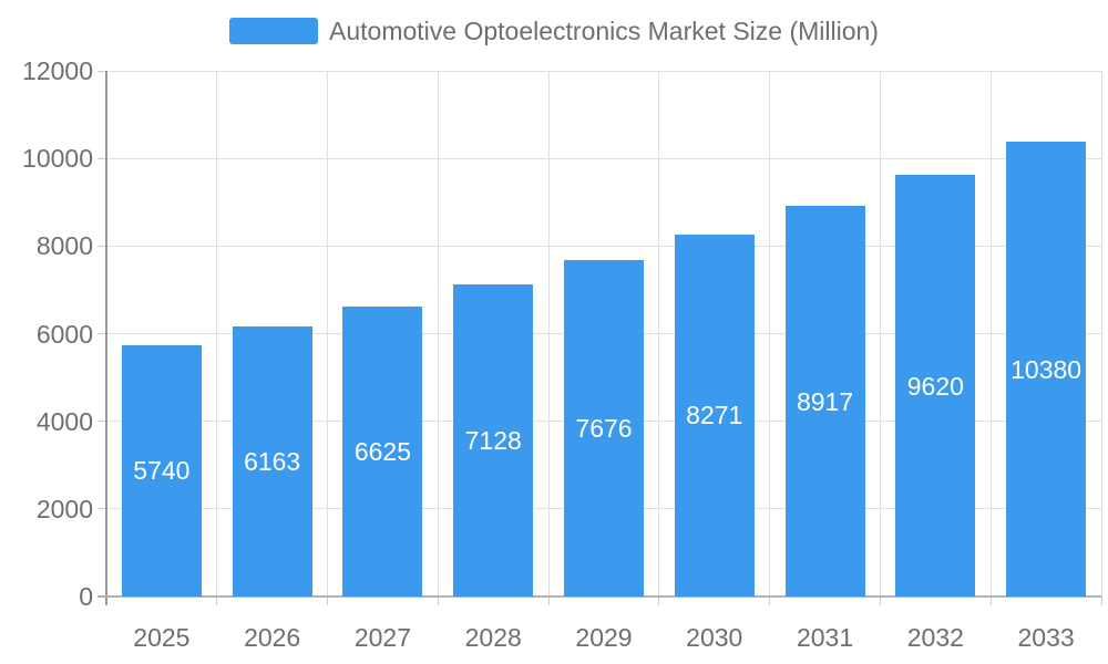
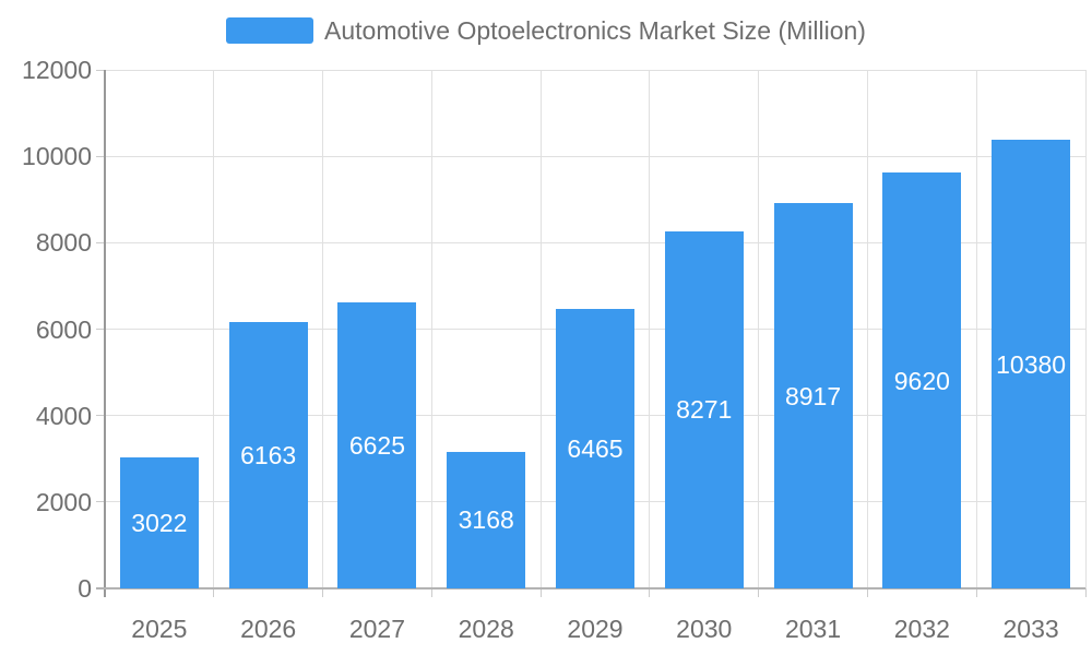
2025: 5740 -> 3022
2028: 7128 -> 3168
2029: 7676 -> 6465
